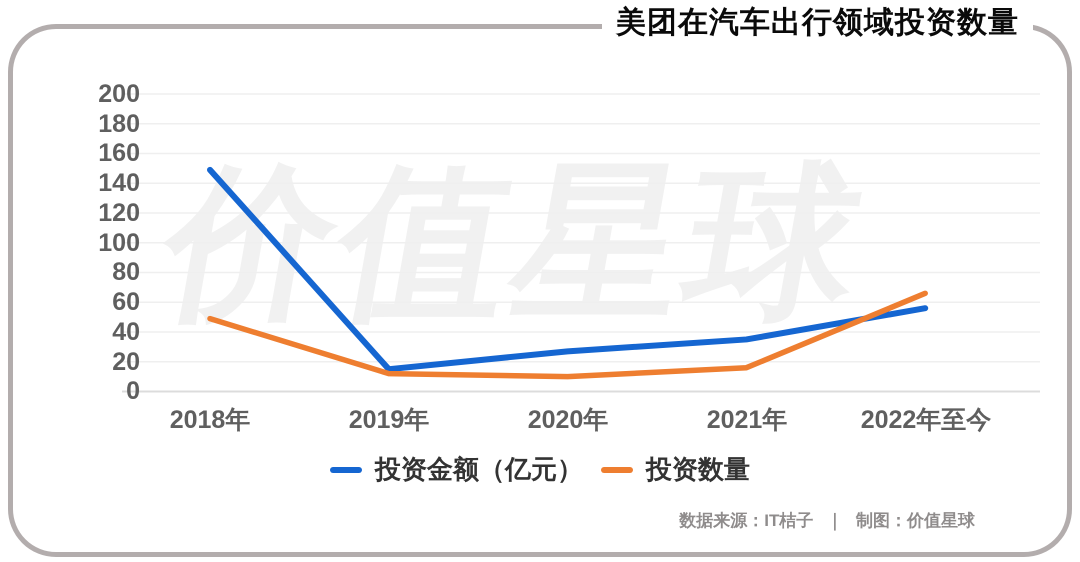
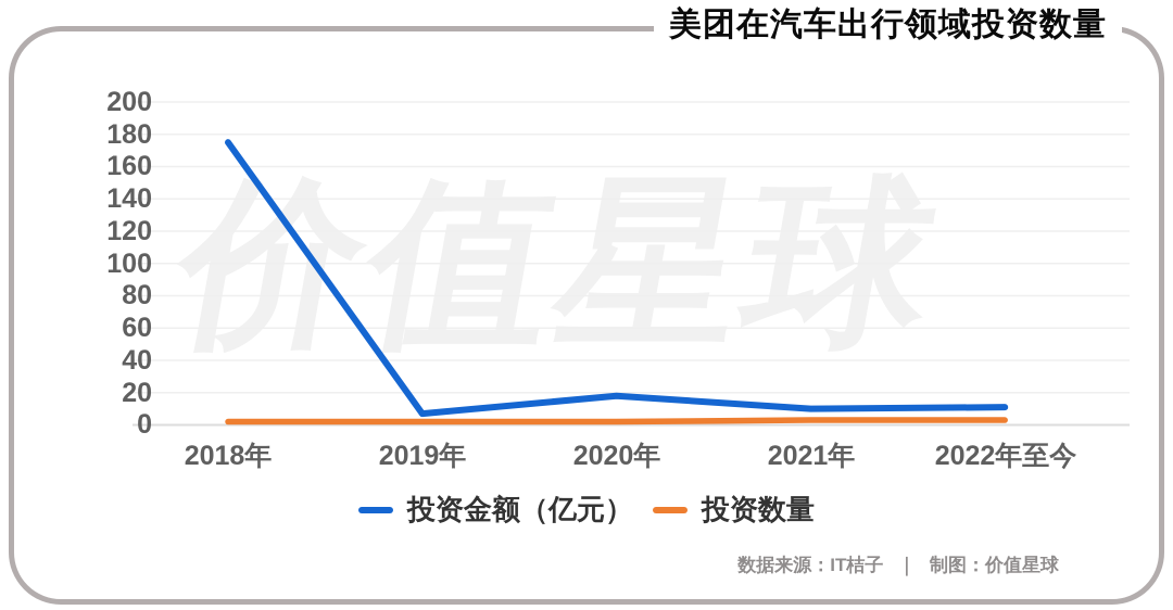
投资金额（亿元）/2018年: 149 -> 175
投资数量/2018年: 49 -> 2
投资金额（亿元）/2019年: 15 -> 7
投资数量/2019年: 12 -> 2
投资金额（亿元）/2020年: 27 -> 18
投资数量/2020年: 10 -> 2
投资金额（亿元）/2021年: 35 -> 10
投资数量/2021年: 16 -> 3
投资金额（亿元）/2022年至今: 56 -> 11
投资数量/2022年至今: 66 -> 3
